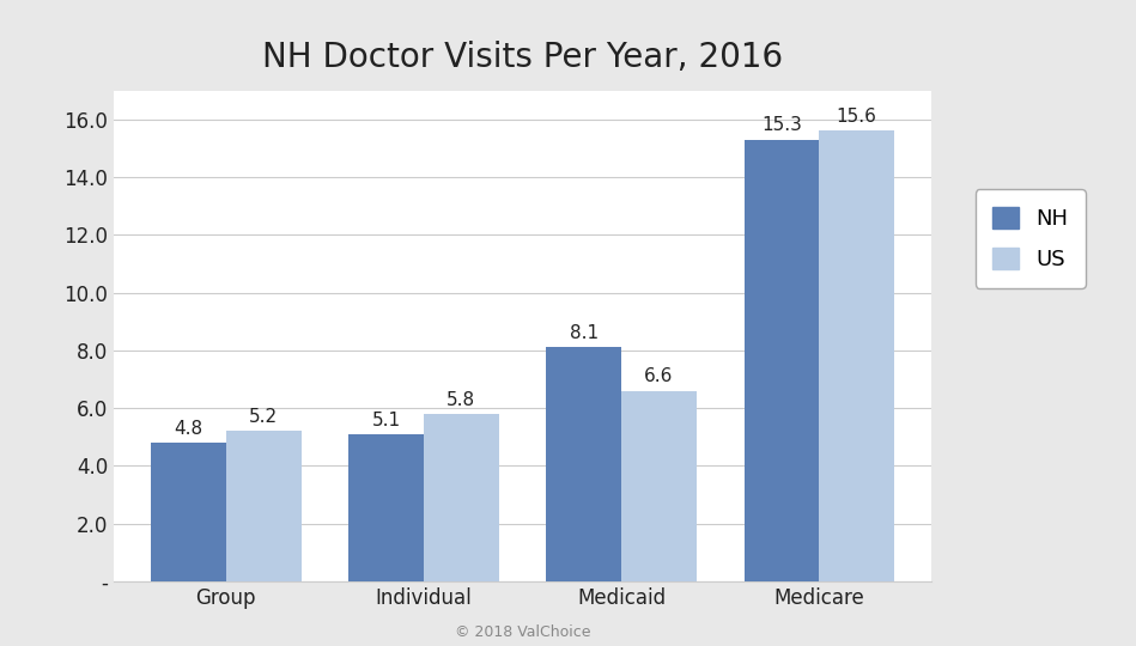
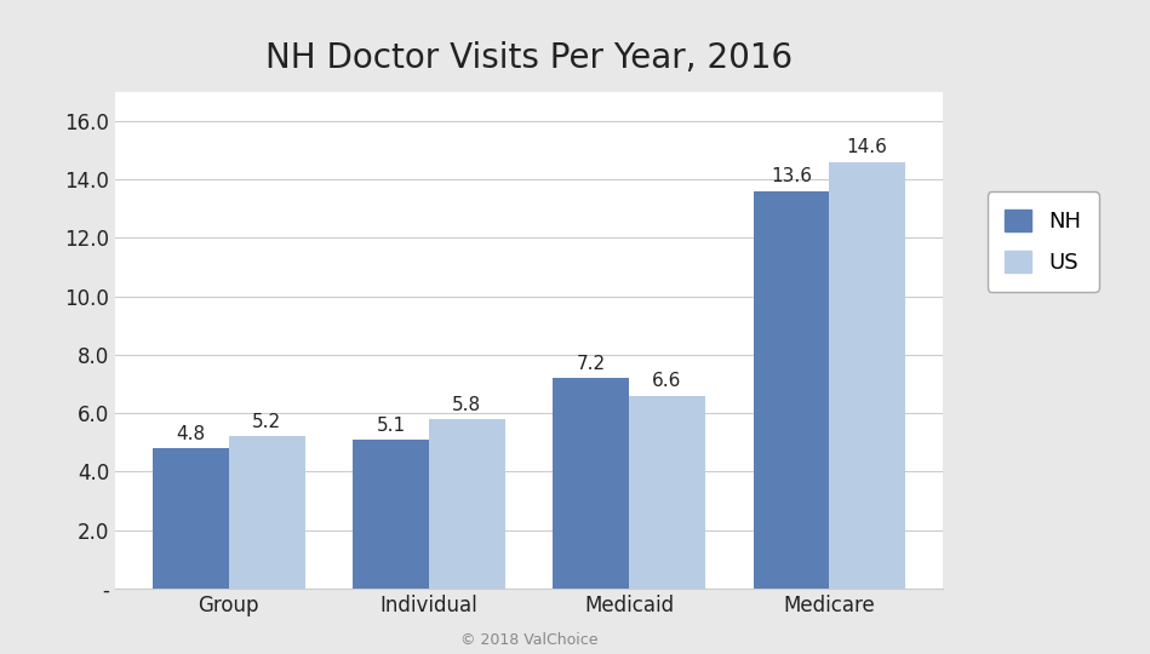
NH/Medicaid: 8.1 -> 7.2
NH/Medicare: 15.3 -> 13.6
US/Medicare: 15.6 -> 14.6
